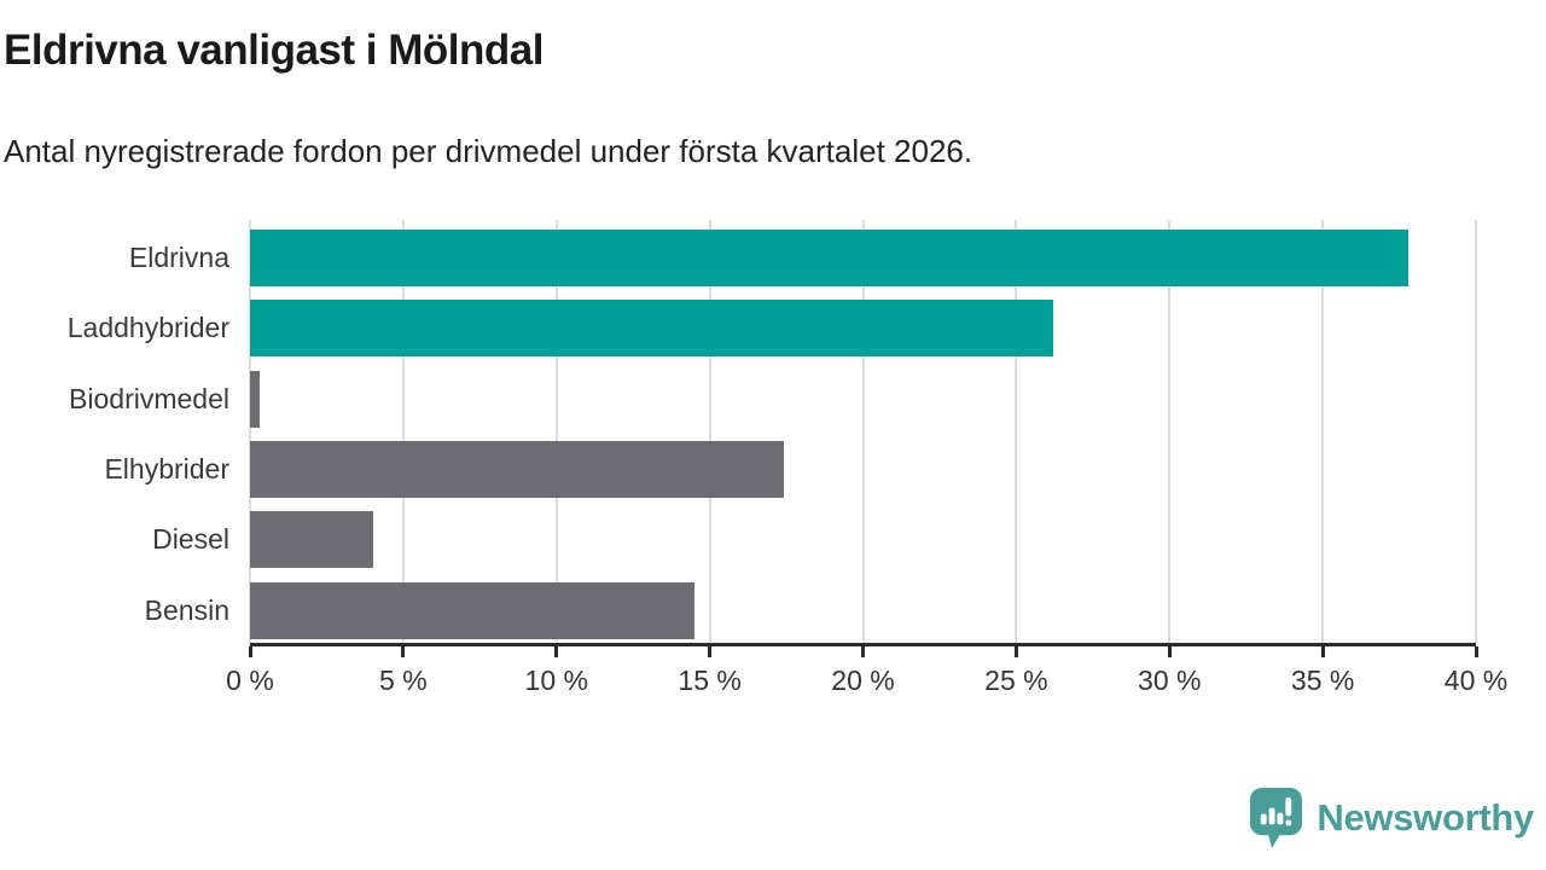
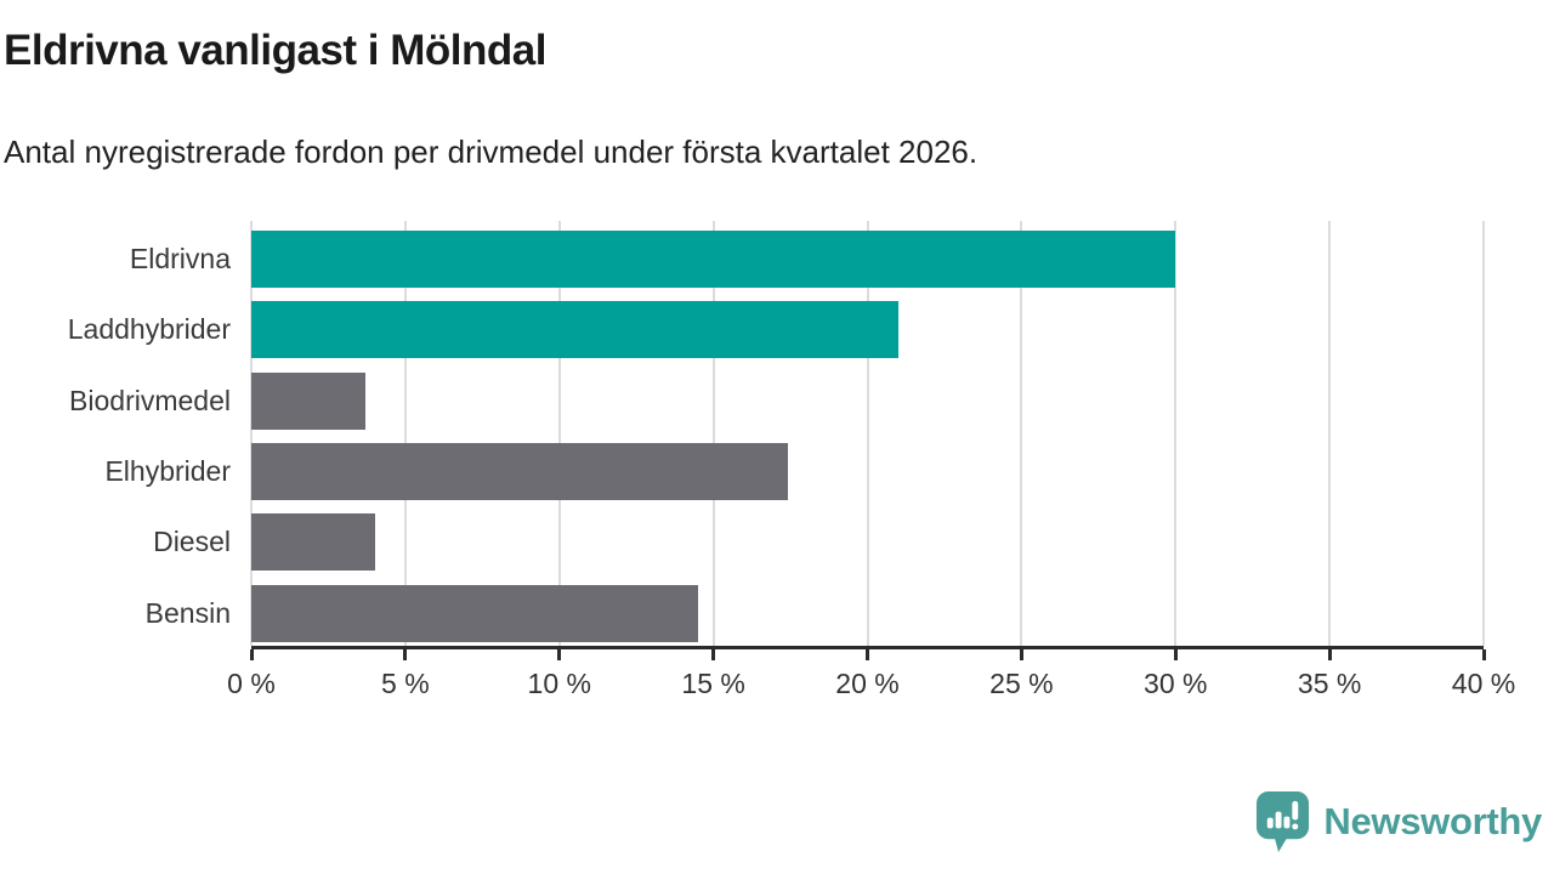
Eldrivna: 37.8% -> 30.0%
Laddhybrider: 26.2% -> 21.0%
Biodrivmedel: 0.3% -> 3.7%
